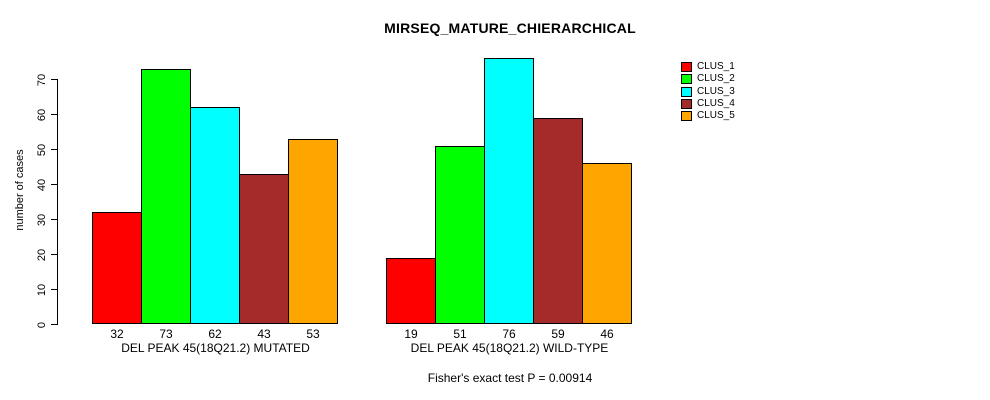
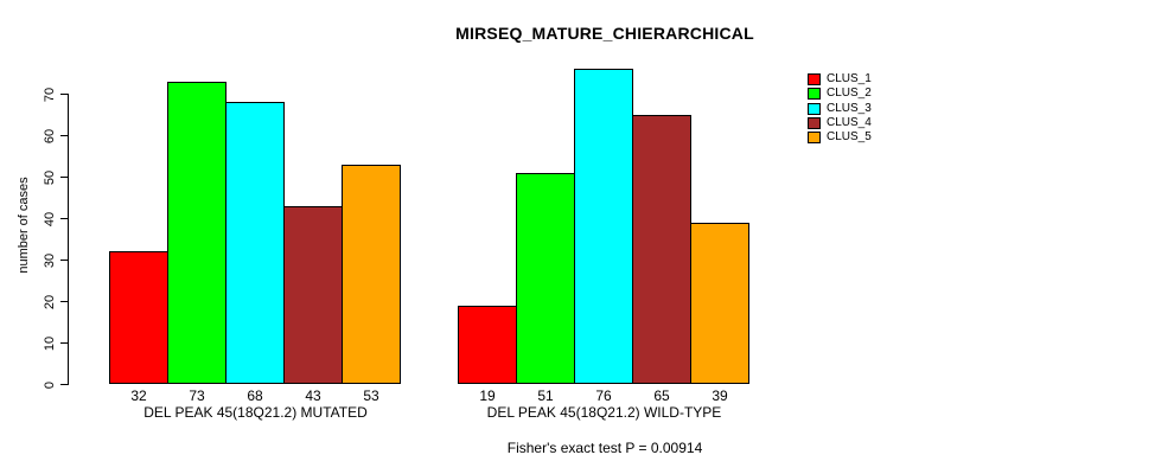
CLUS_3/DEL PEAK 45(18Q21.2) MUTATED: 62 -> 68
CLUS_4/DEL PEAK 45(18Q21.2) WILD-TYPE: 59 -> 65
CLUS_5/DEL PEAK 45(18Q21.2) WILD-TYPE: 46 -> 39
